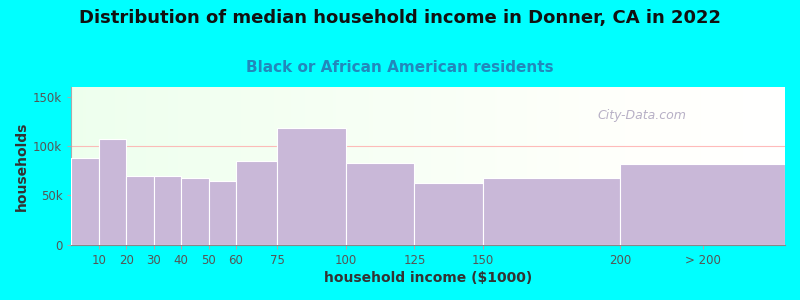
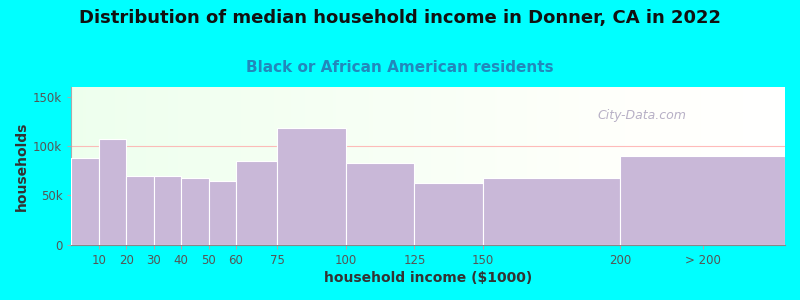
> 200: 82k -> 90k
